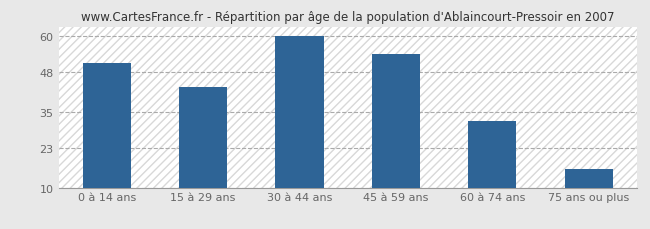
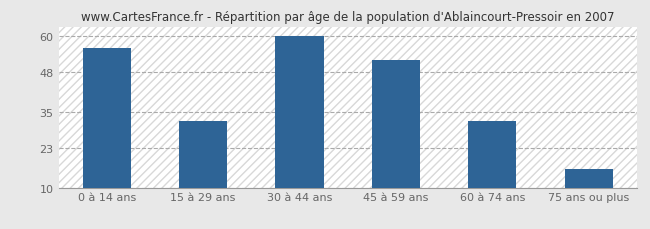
0 à 14 ans: 51 -> 56
15 à 29 ans: 43 -> 32
45 à 59 ans: 54 -> 52
